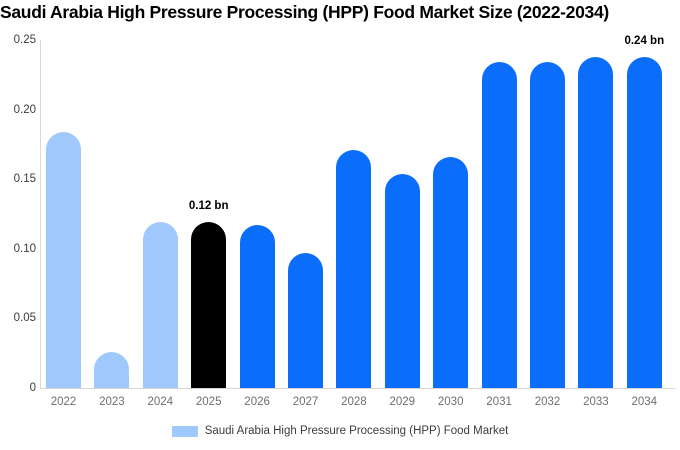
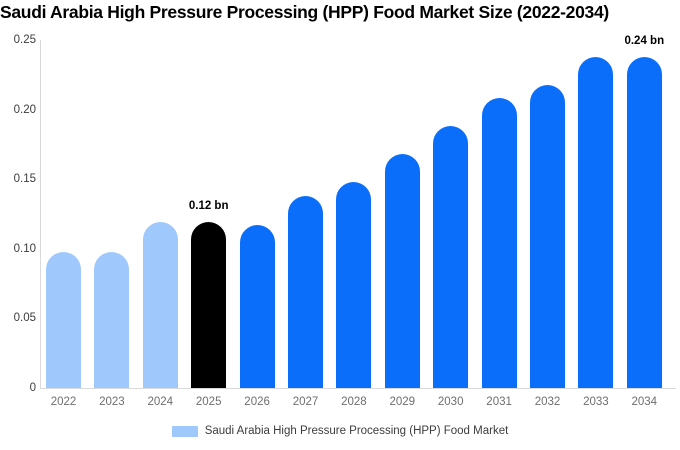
2022: 0.184 -> 0.098
2023: 0.026 -> 0.098
2027: 0.097 -> 0.138
2028: 0.171 -> 0.148
2029: 0.154 -> 0.168
2030: 0.166 -> 0.188
2031: 0.234 -> 0.208
2032: 0.234 -> 0.218
